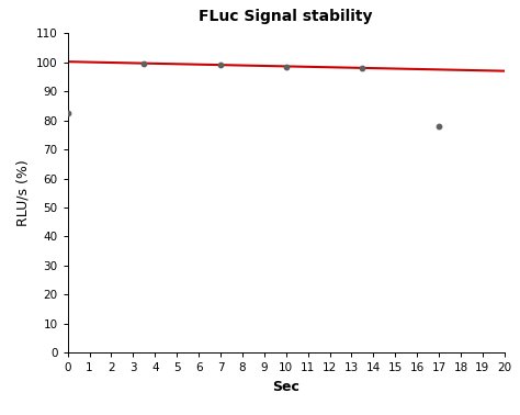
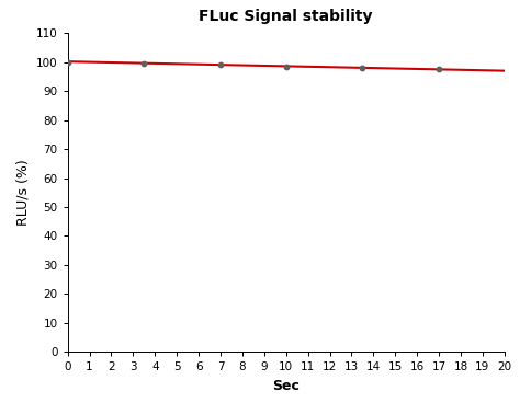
0: 82.5 -> 100.0
17: 78.0 -> 97.5
